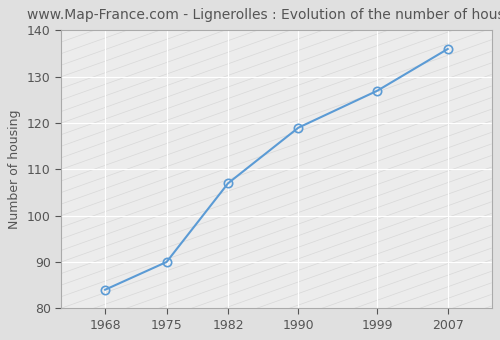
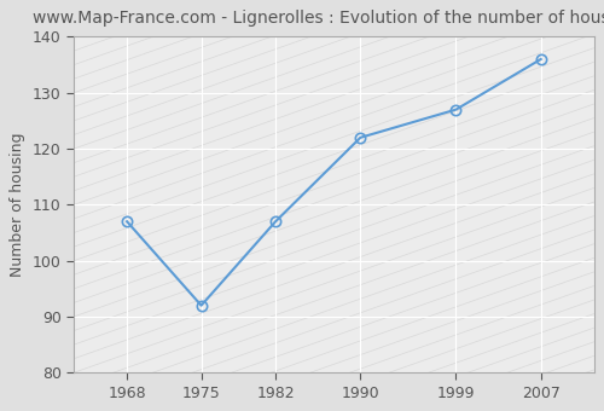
1968: 84 -> 107
1975: 90 -> 92
1990: 119 -> 122
